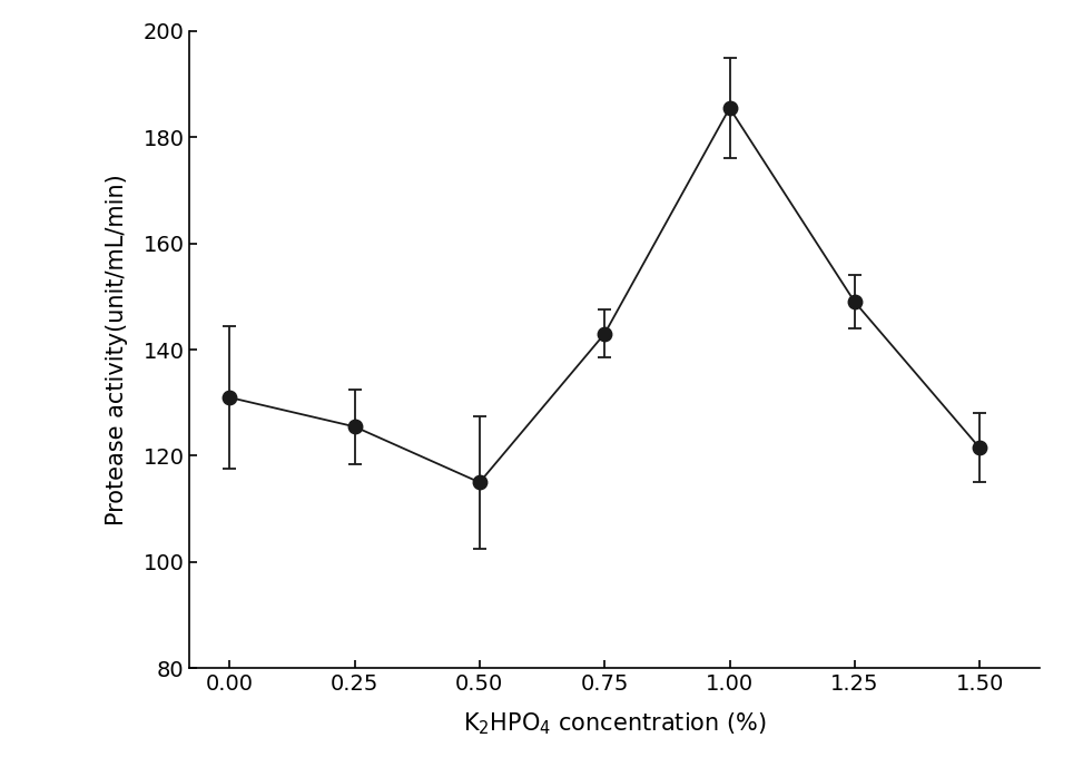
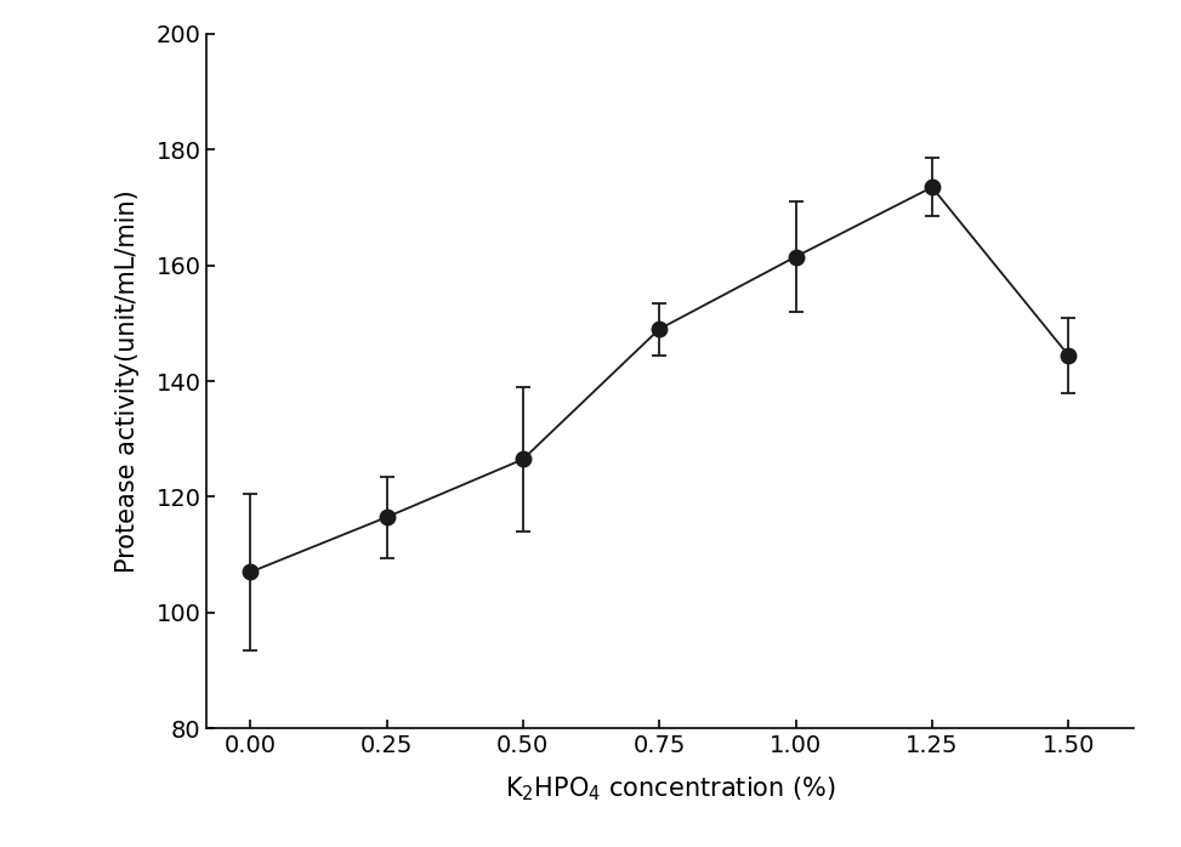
0.00: 131.0 -> 107.0
0.25: 125.5 -> 116.5
0.50: 115.0 -> 126.5
0.75: 143.0 -> 149.0
1.00: 185.5 -> 161.5
1.25: 149.0 -> 173.5
1.50: 121.5 -> 144.5
